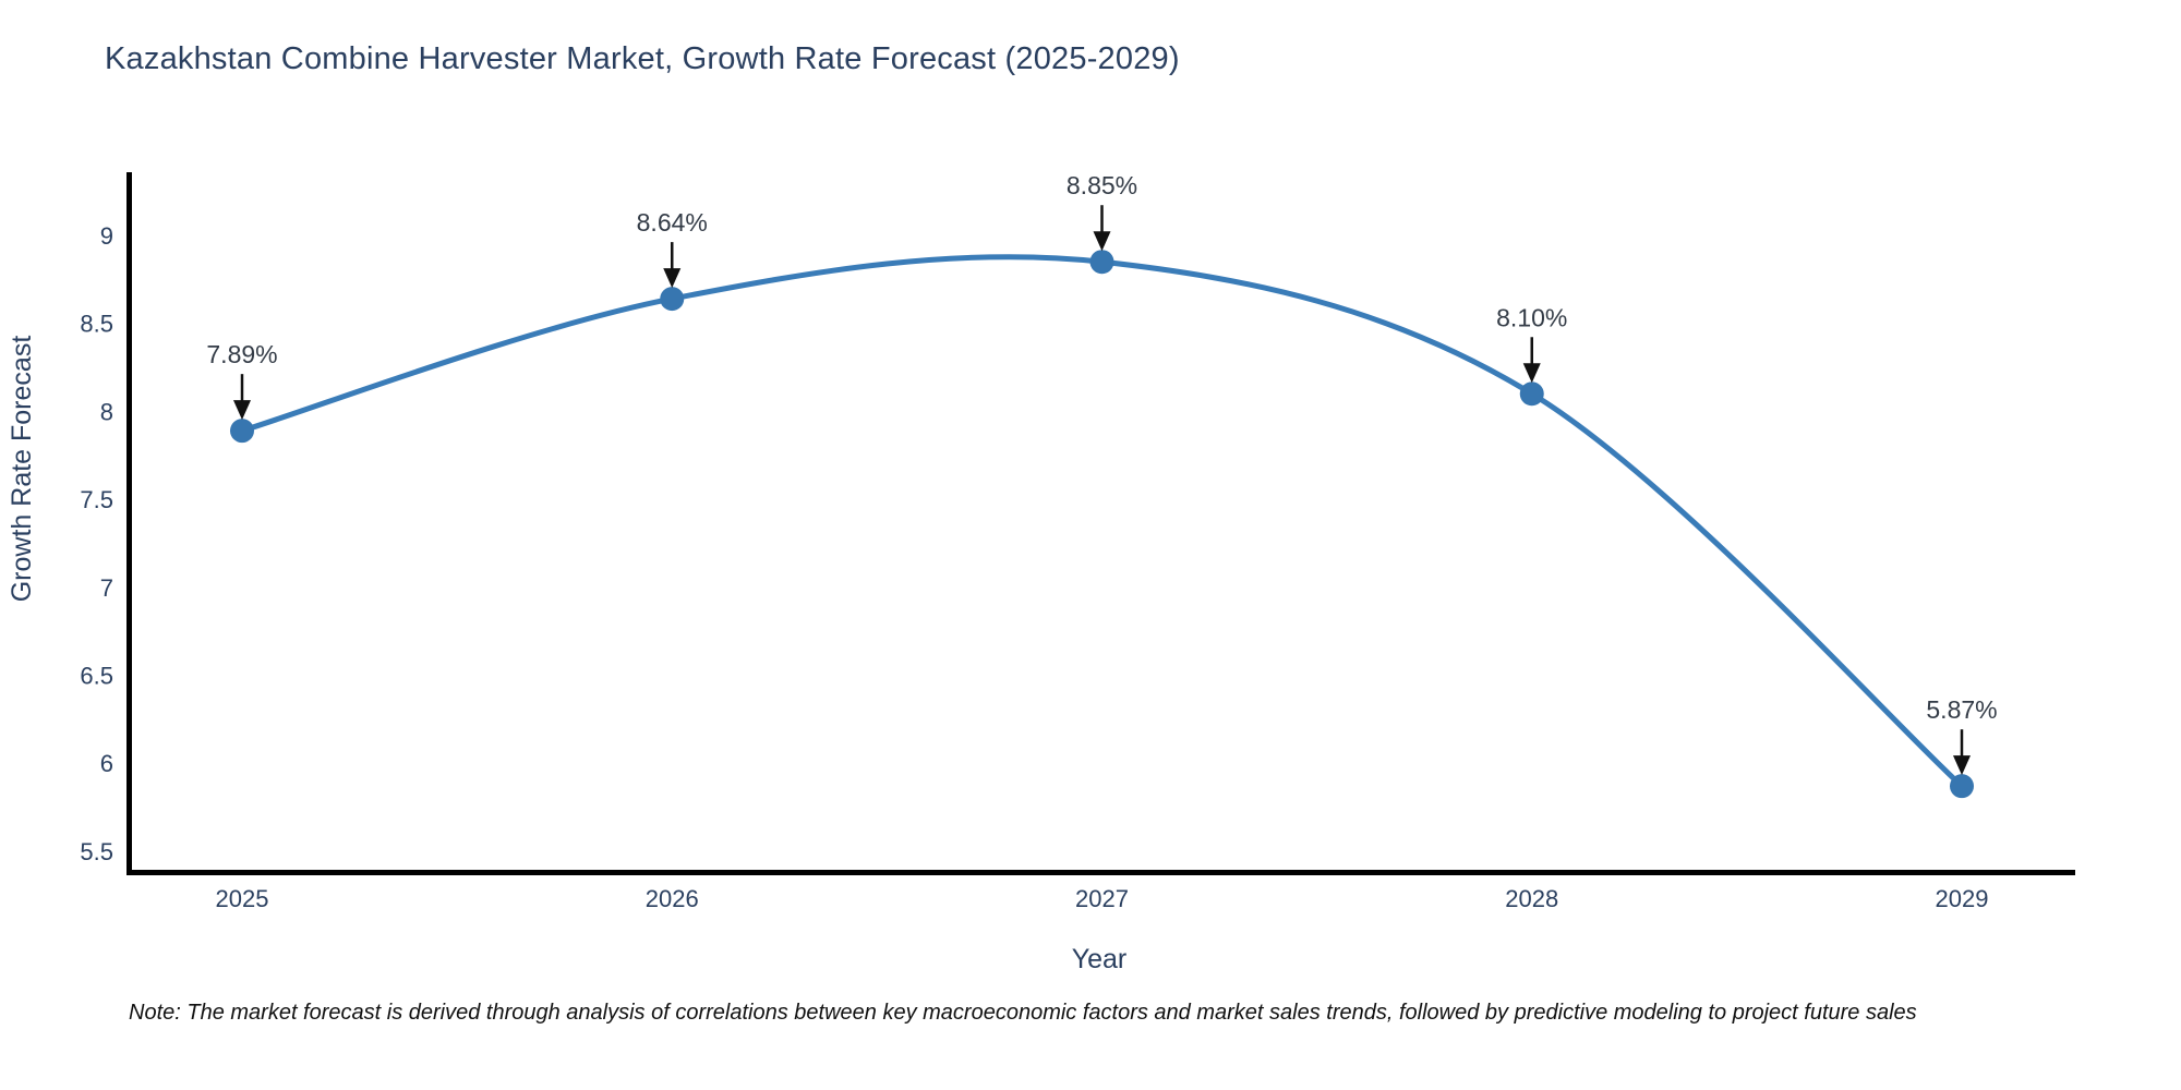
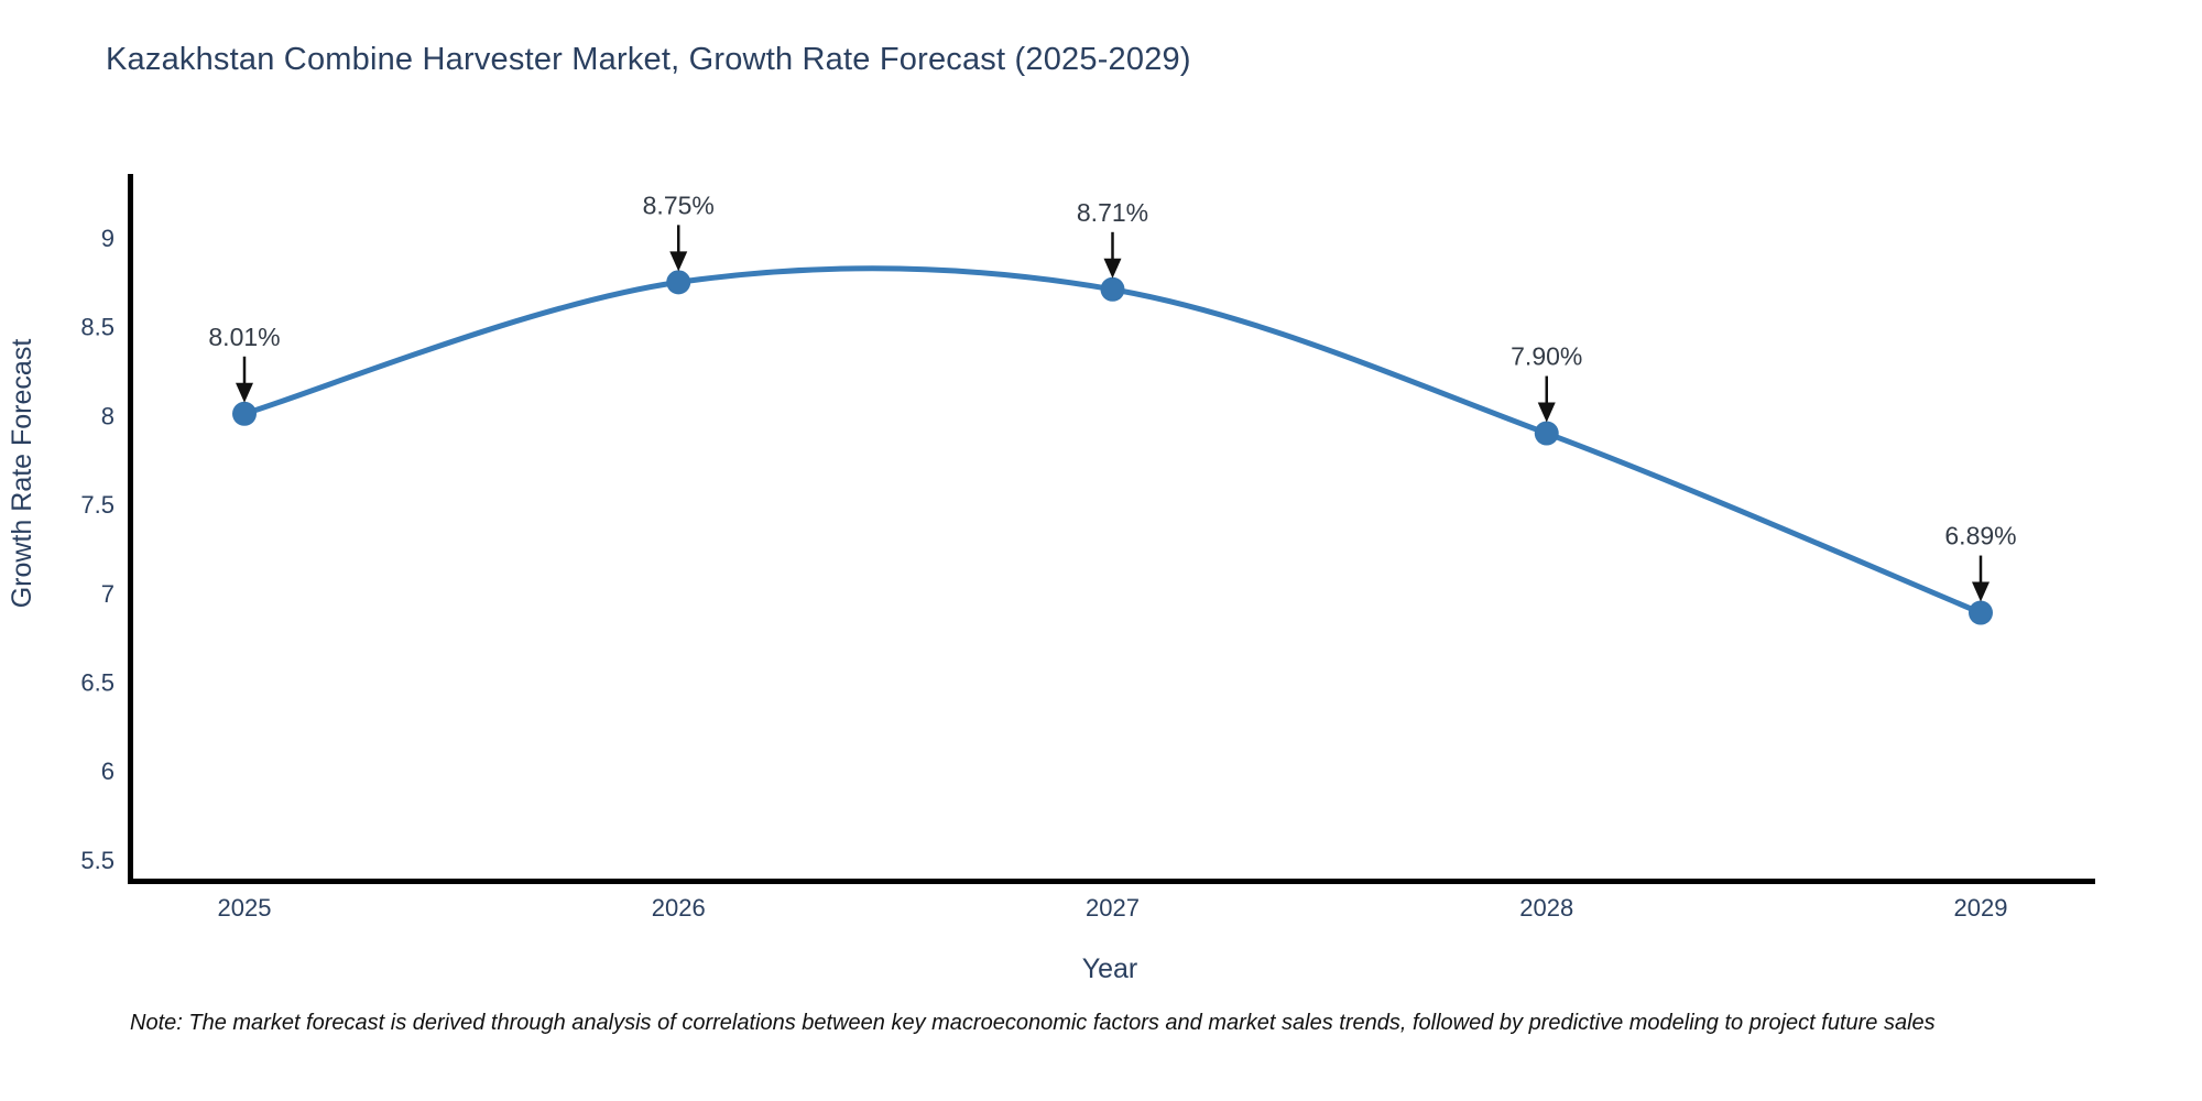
2025: 7.89% -> 8.01%
2026: 8.64% -> 8.75%
2027: 8.85% -> 8.71%
2028: 8.10% -> 7.90%
2029: 5.87% -> 6.89%
